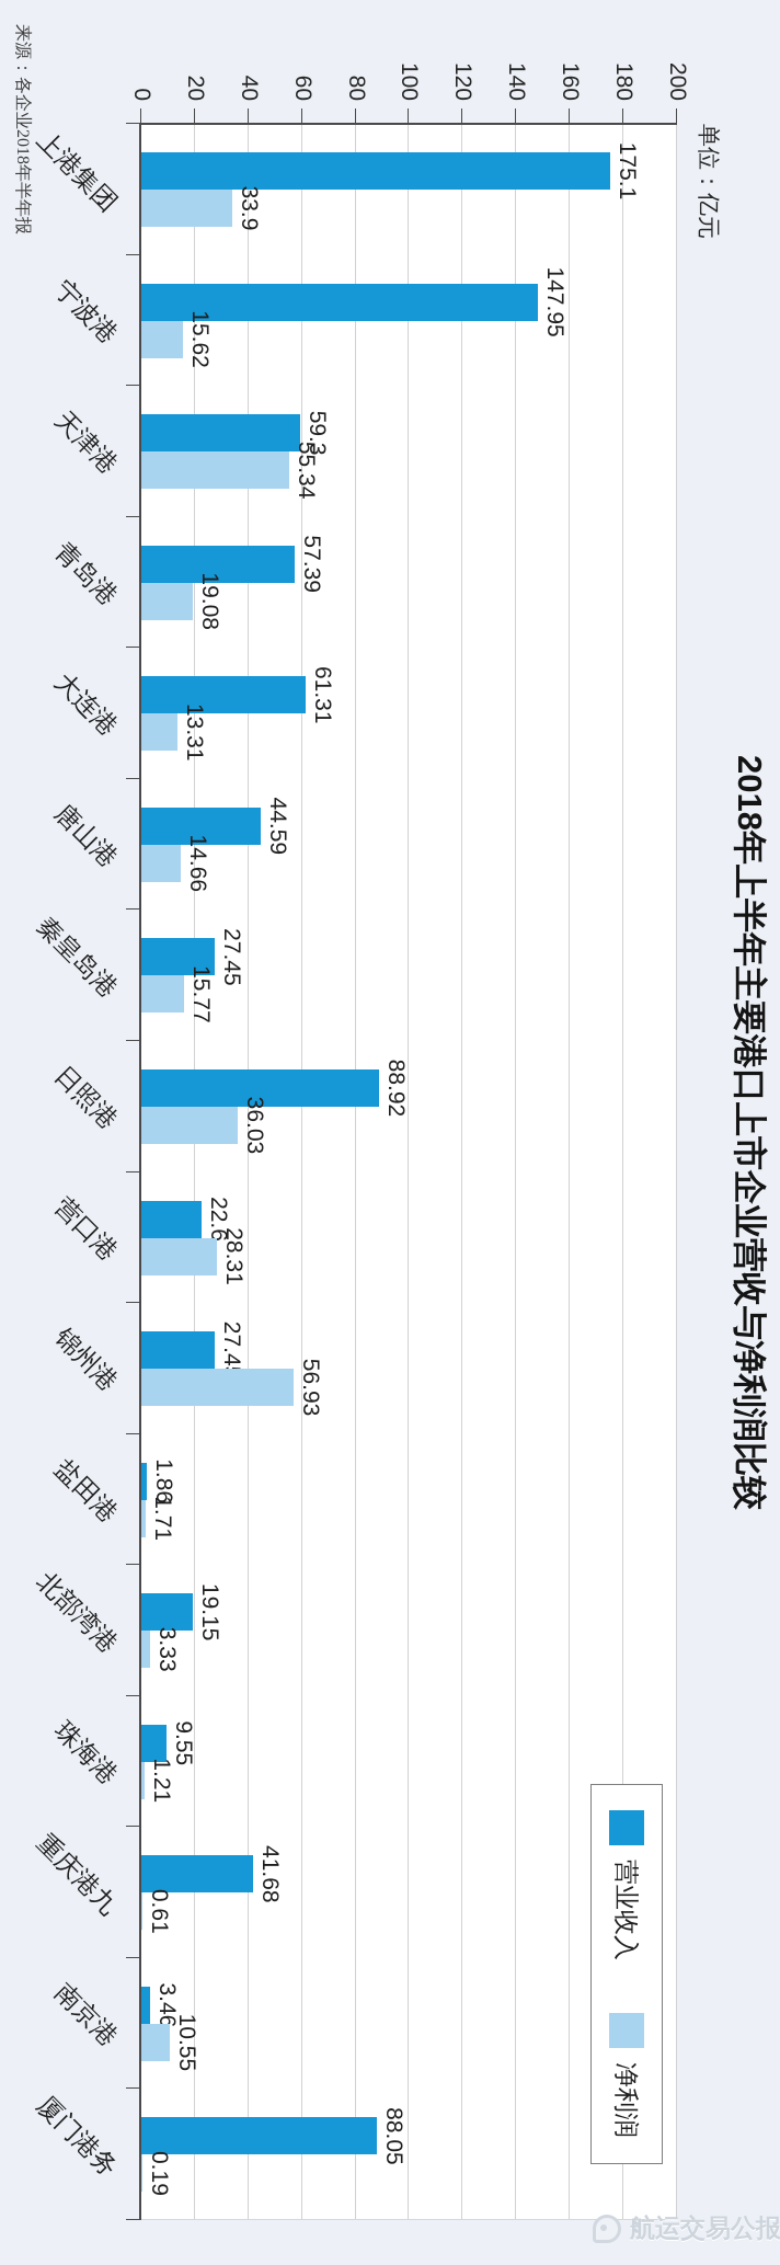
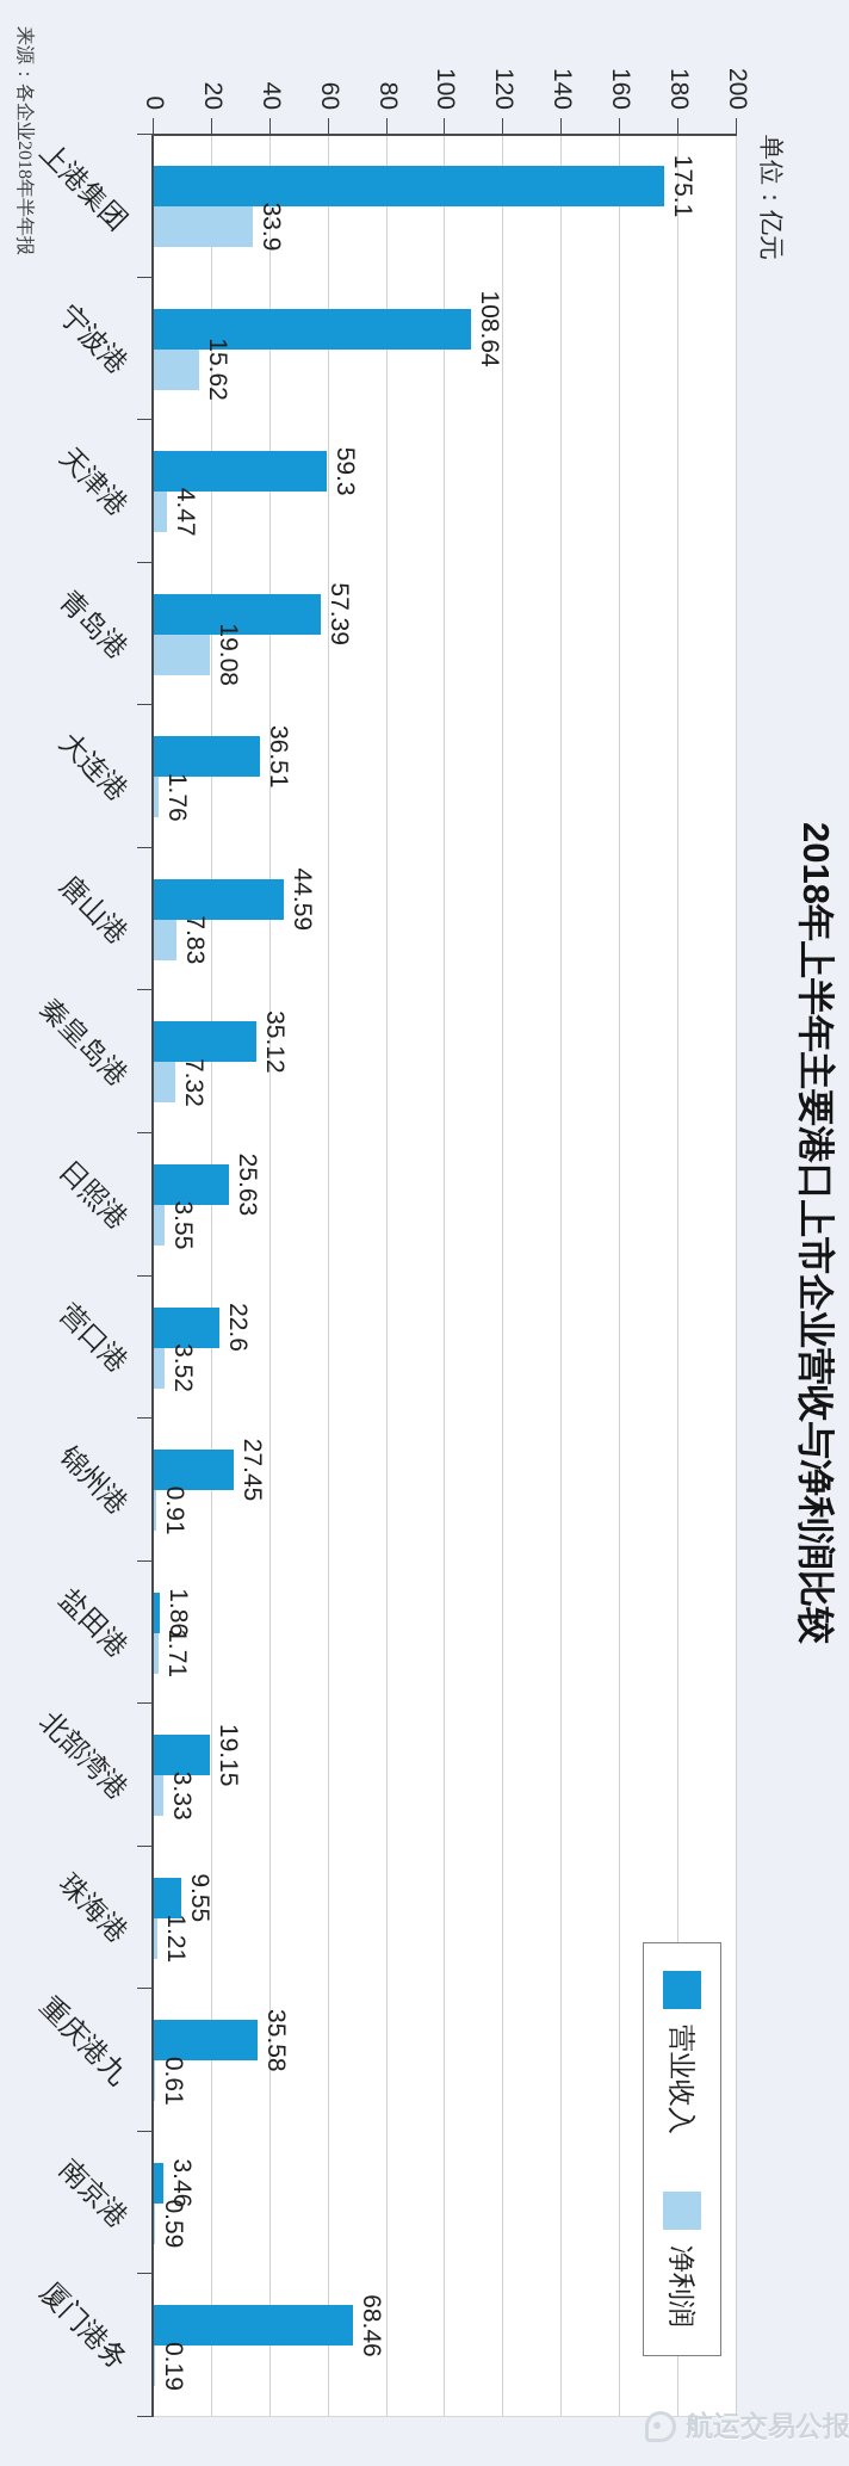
营业收入/宁波港: 147.95 -> 108.64
净利润/天津港: 55.34 -> 4.47
营业收入/大连港: 61.31 -> 36.51
净利润/大连港: 13.31 -> 1.76
净利润/唐山港: 14.66 -> 7.83
营业收入/秦皇岛港: 27.45 -> 35.12
净利润/秦皇岛港: 15.77 -> 7.32
营业收入/日照港: 88.92 -> 25.63
净利润/日照港: 36.03 -> 3.55
净利润/营口港: 28.31 -> 3.52
净利润/锦州港: 56.93 -> 0.91
营业收入/重庆港九: 41.68 -> 35.58
净利润/南京港: 10.55 -> 0.59
营业收入/厦门港务: 88.05 -> 68.46
